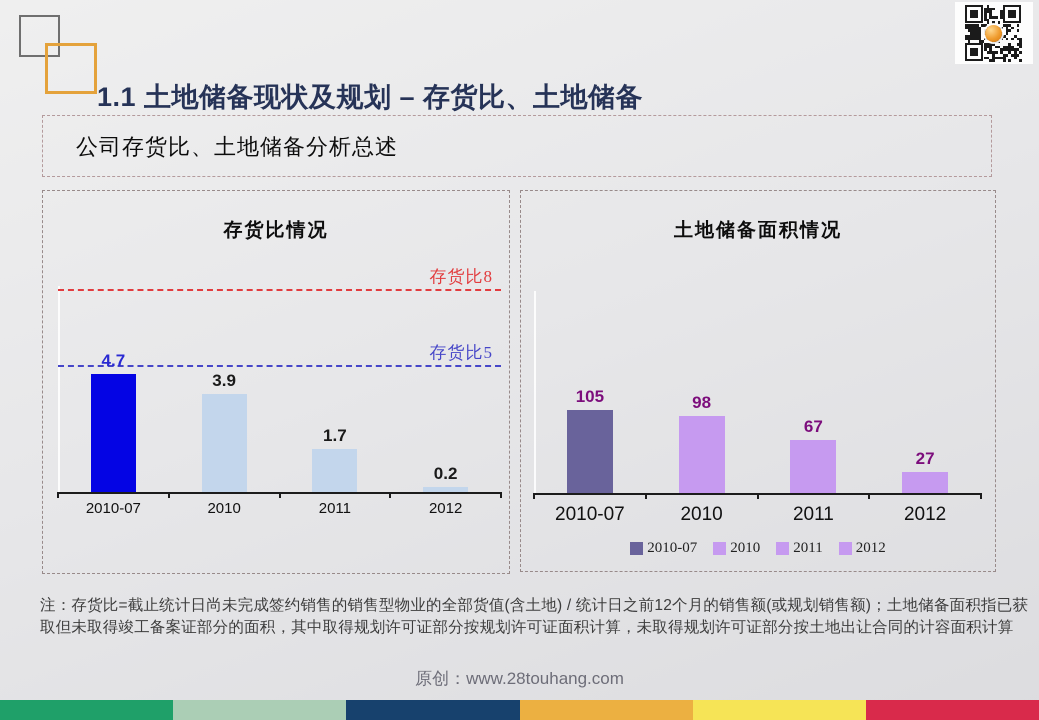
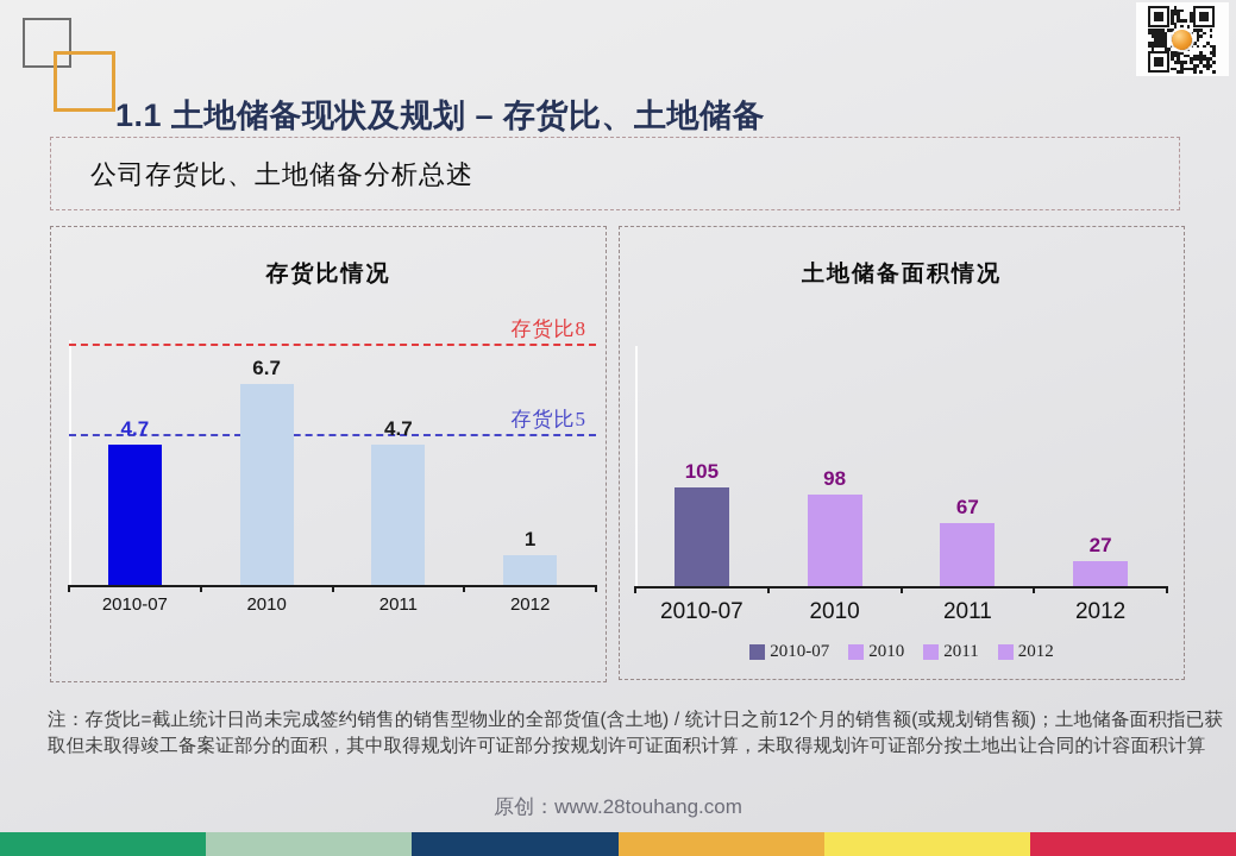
存货比情况/2010: 3.9 -> 6.7
存货比情况/2011: 1.7 -> 4.7
存货比情况/2012: 0.2 -> 1
